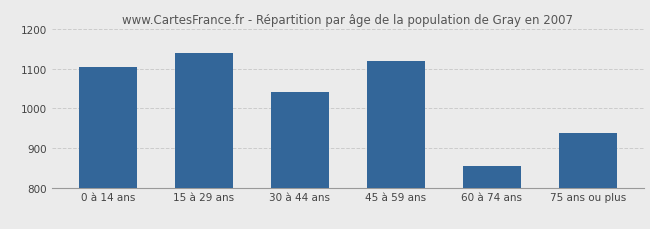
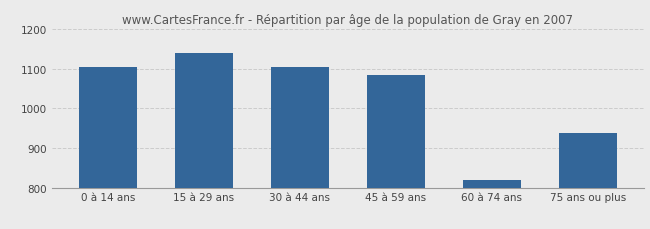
30 à 44 ans: 1040 -> 1105
45 à 59 ans: 1120 -> 1083
60 à 74 ans: 855 -> 820
